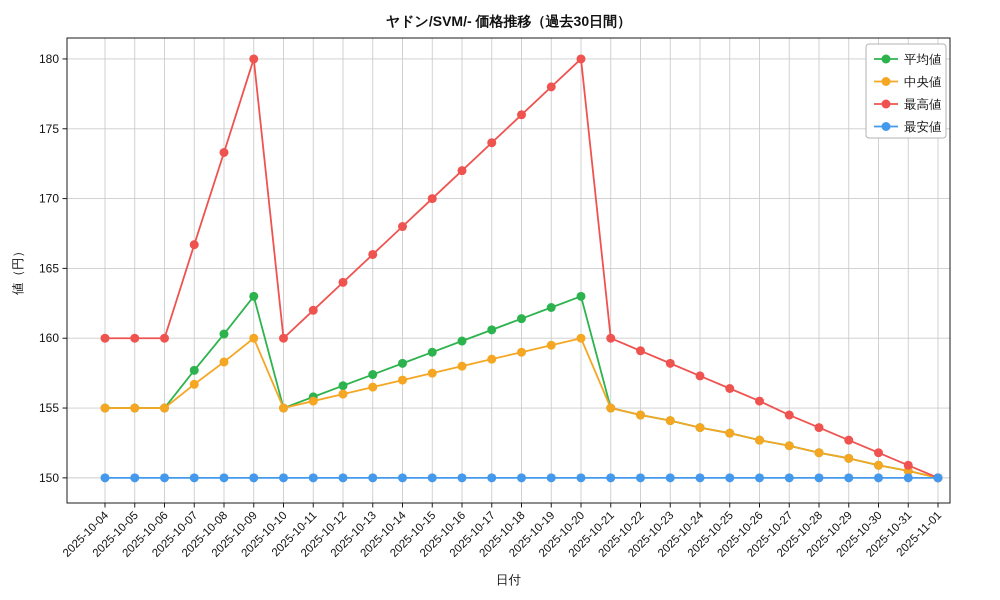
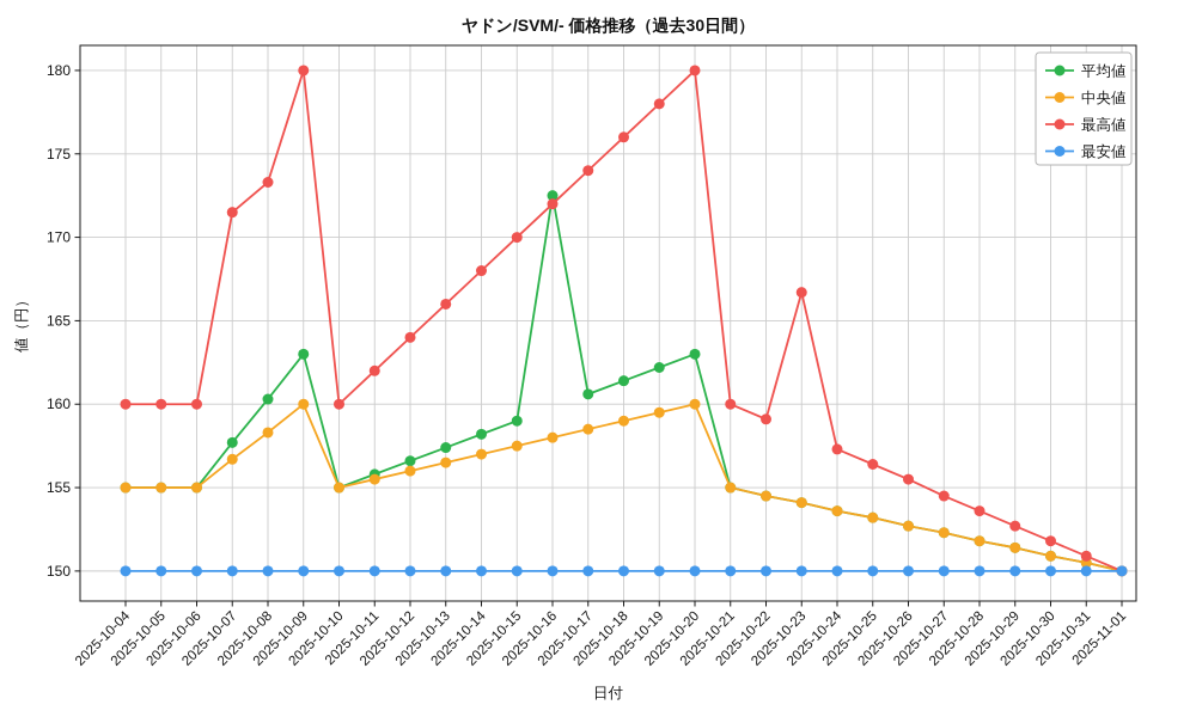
最高値/2025-10-07: 166.7 -> 171.5
平均値/2025-10-16: 159.8 -> 172.5
最高値/2025-10-23: 158.2 -> 166.7
